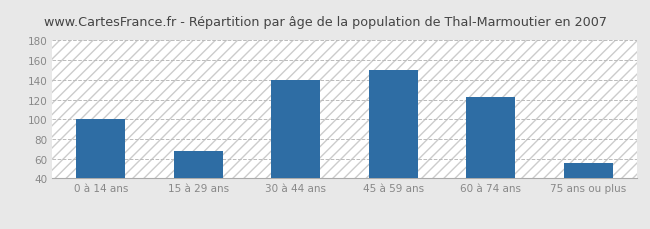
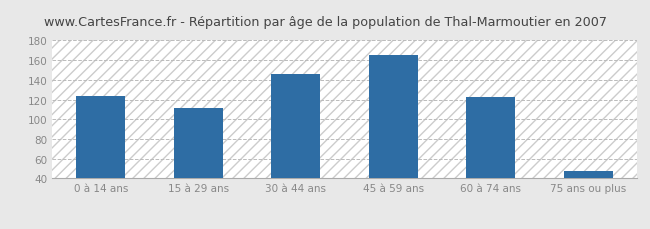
0 à 14 ans: 100 -> 124
15 à 29 ans: 68 -> 111
30 à 44 ans: 140 -> 146
45 à 59 ans: 150 -> 165
75 ans ou plus: 56 -> 48
